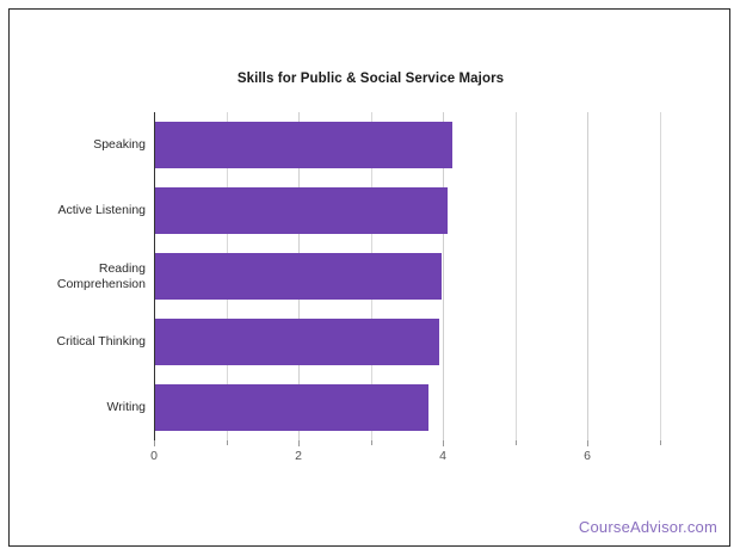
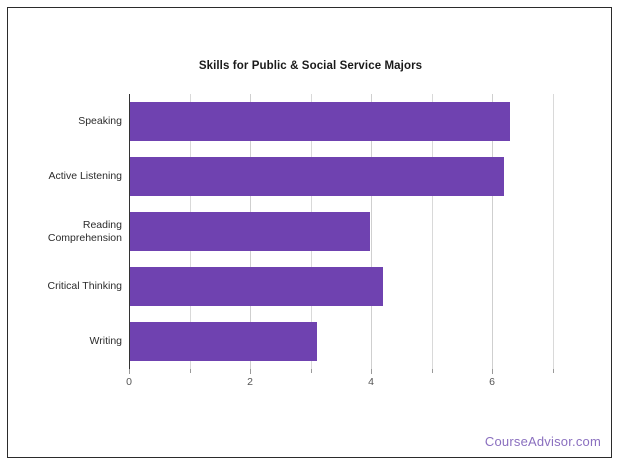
Speaking: 4.1 -> 6.3
Active Listening: 4.1 -> 6.2
Critical Thinking: 4.0 -> 4.2
Writing: 3.8 -> 3.1
